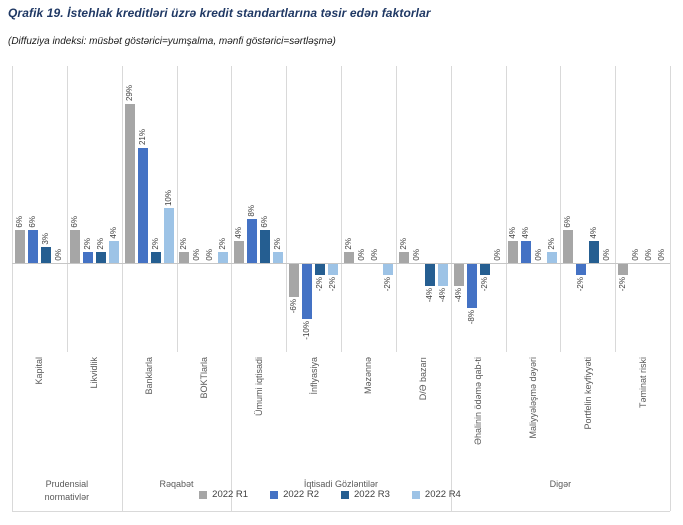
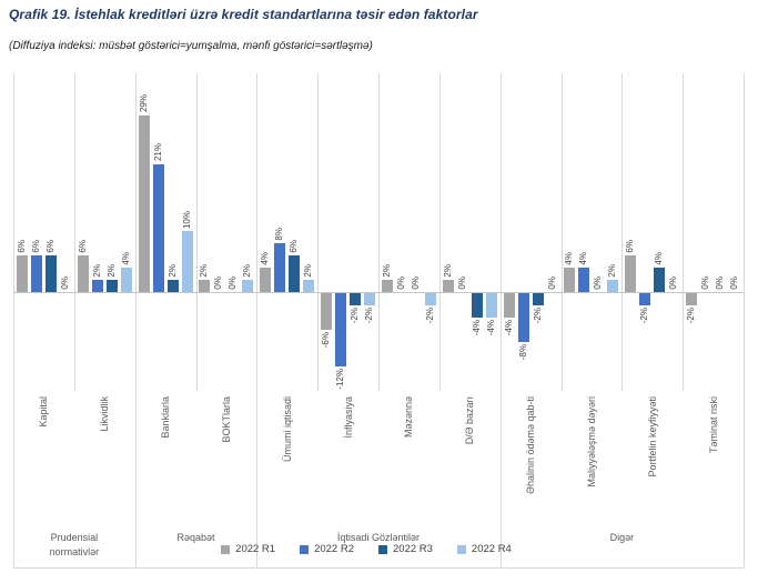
2022 R3/Kapital: 3% -> 6%
2022 R2/İnflyasiya: -10% -> -12%
